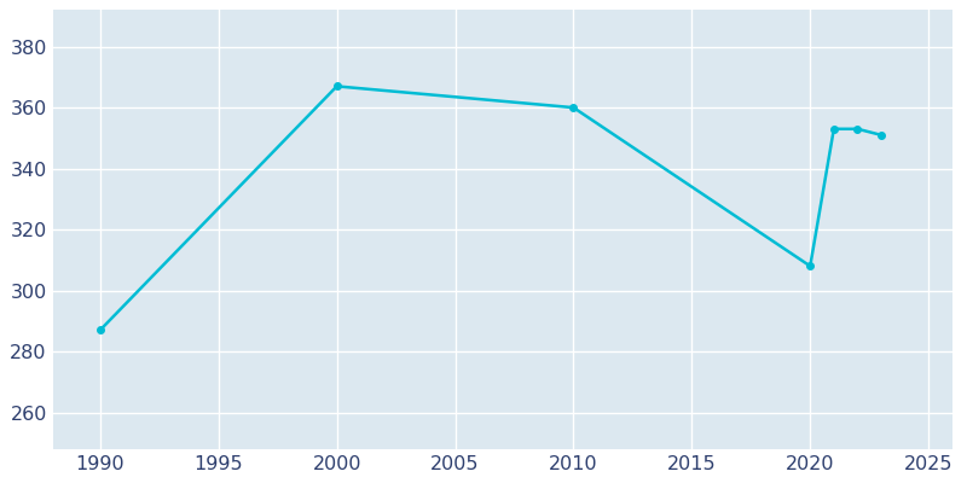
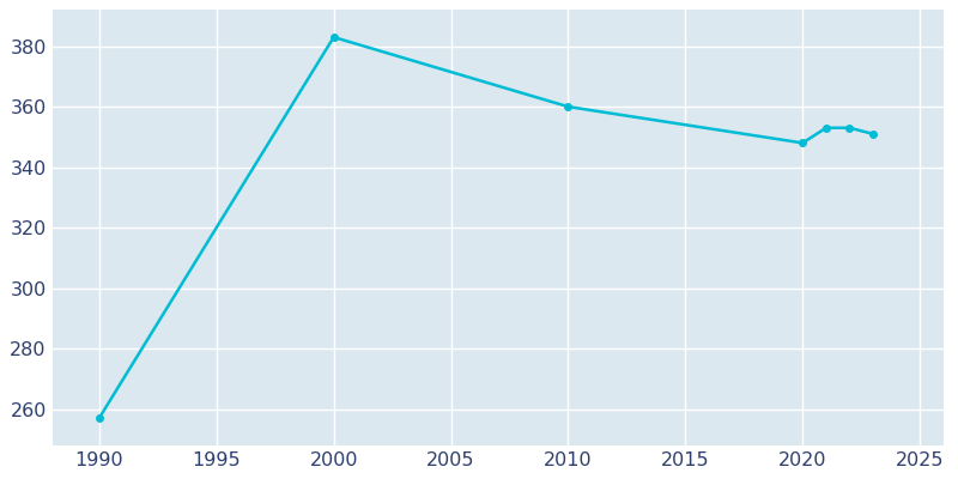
1990: 287 -> 257
2000: 367 -> 383
2020: 308 -> 348
